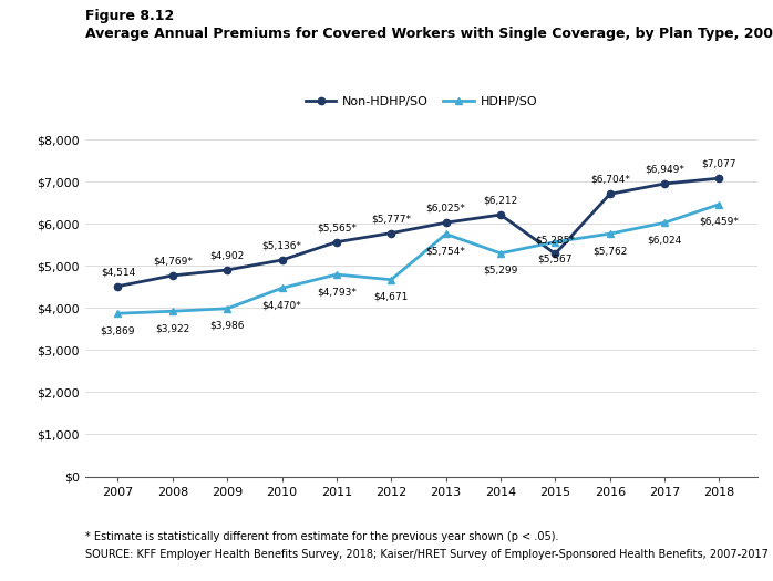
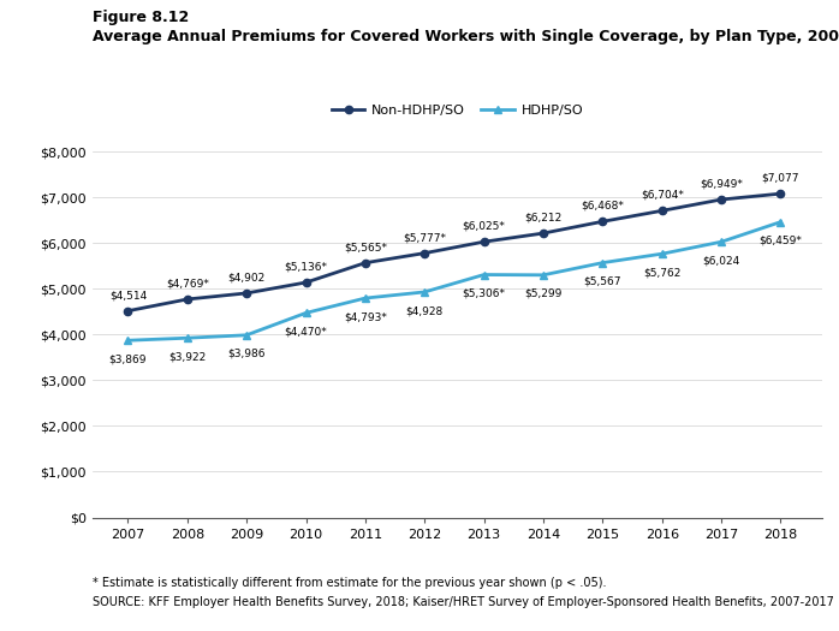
HDHP/SO/2012: $4,671 -> $4,928
HDHP/SO/2013: $5,754* -> $5,306*
Non-HDHP/SO/2015: $5,285* -> $6,468*
